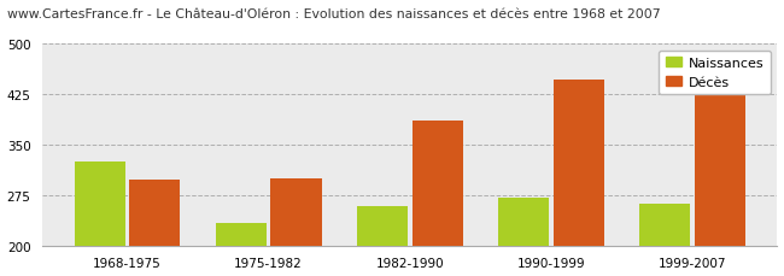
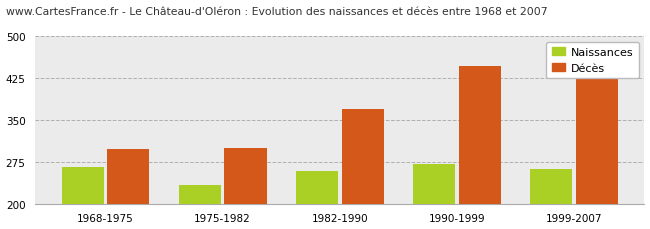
Naissances/1968-1975: 325 -> 266
Décès/1982-1990: 385 -> 370
